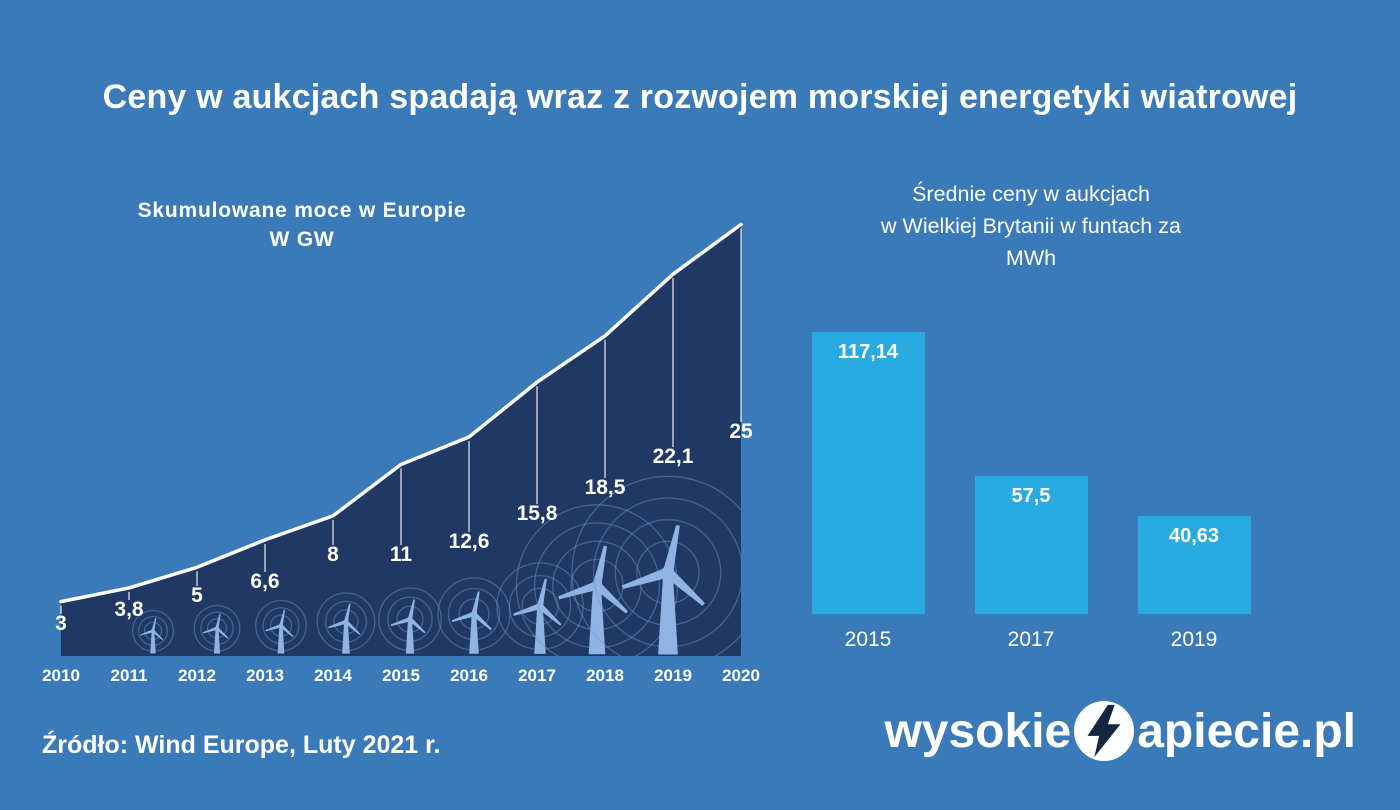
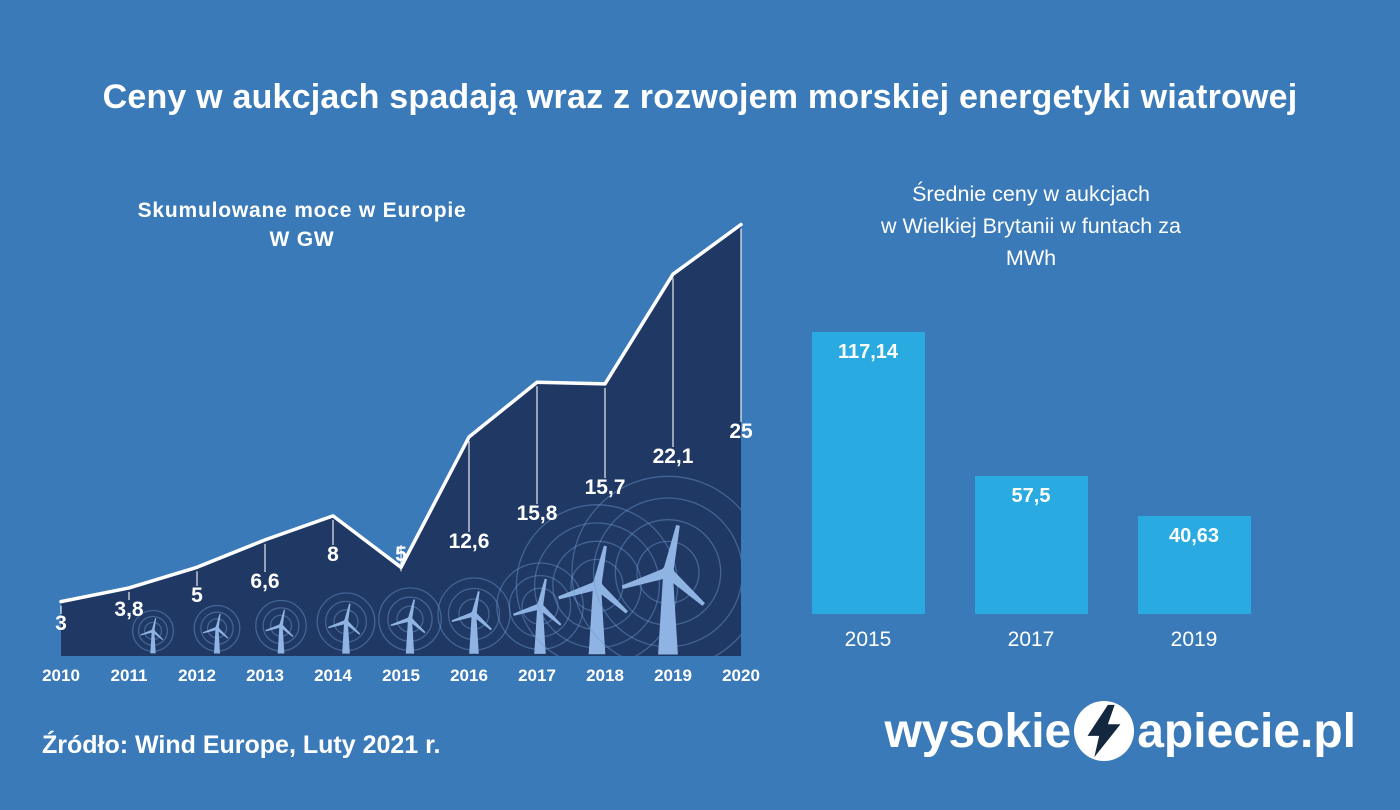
Skumulowane moce w Europie/2015: 11 -> 5
Skumulowane moce w Europie/2018: 18,5 -> 15,7
